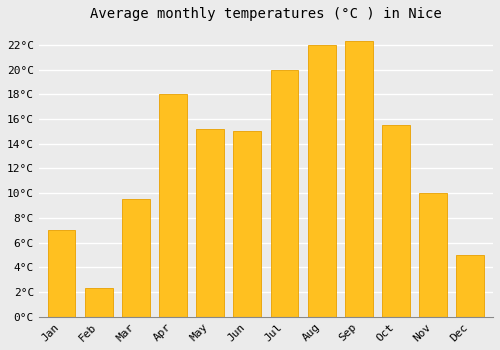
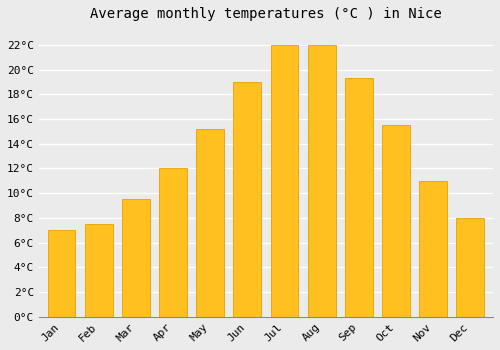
Feb: 2.3°C -> 7.5°C
Apr: 18.0°C -> 12.0°C
Jun: 15.0°C -> 19.0°C
Jul: 20.0°C -> 22.0°C
Sep: 22.3°C -> 19.3°C
Nov: 10.0°C -> 11.0°C
Dec: 5.0°C -> 8.0°C
